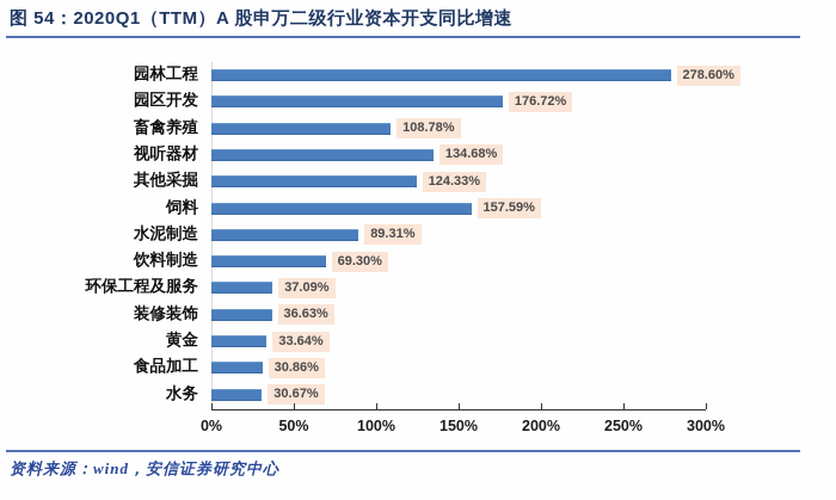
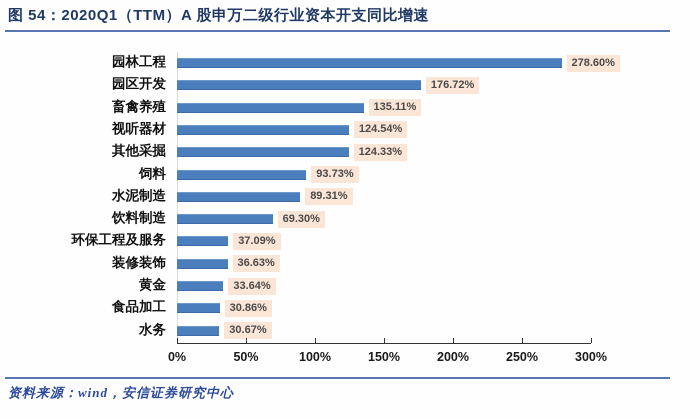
畜禽养殖: 108.78% -> 135.11%
视听器材: 134.68% -> 124.54%
饲料: 157.59% -> 93.73%
